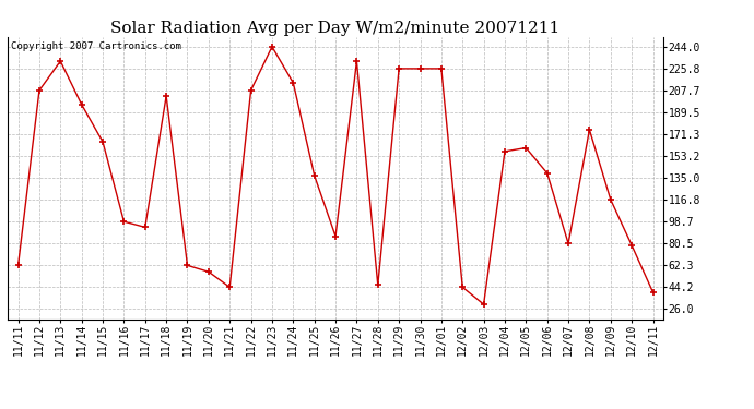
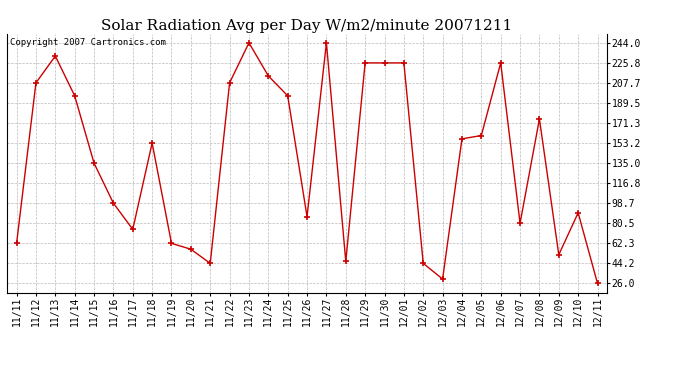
11/15: 165 -> 135
11/17: 94 -> 75
11/18: 203 -> 153
11/25: 137 -> 196
11/27: 232 -> 244
12/06: 139 -> 226
12/09: 117 -> 52
12/10: 79 -> 90
12/11: 40 -> 26
